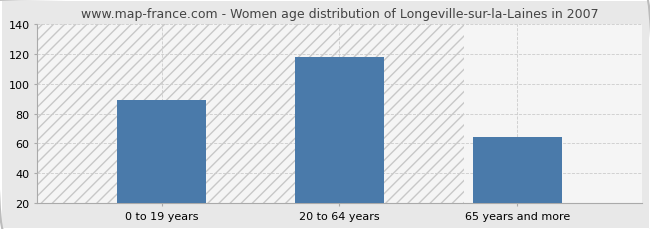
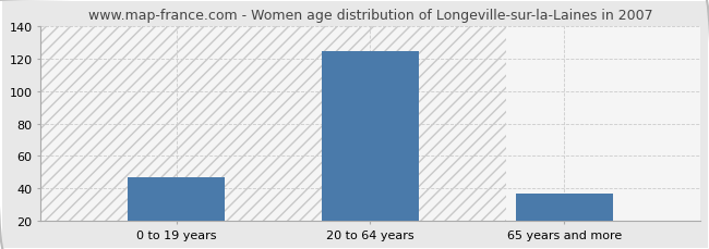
0 to 19 years: 89 -> 47
20 to 64 years: 118 -> 125
65 years and more: 64 -> 37
